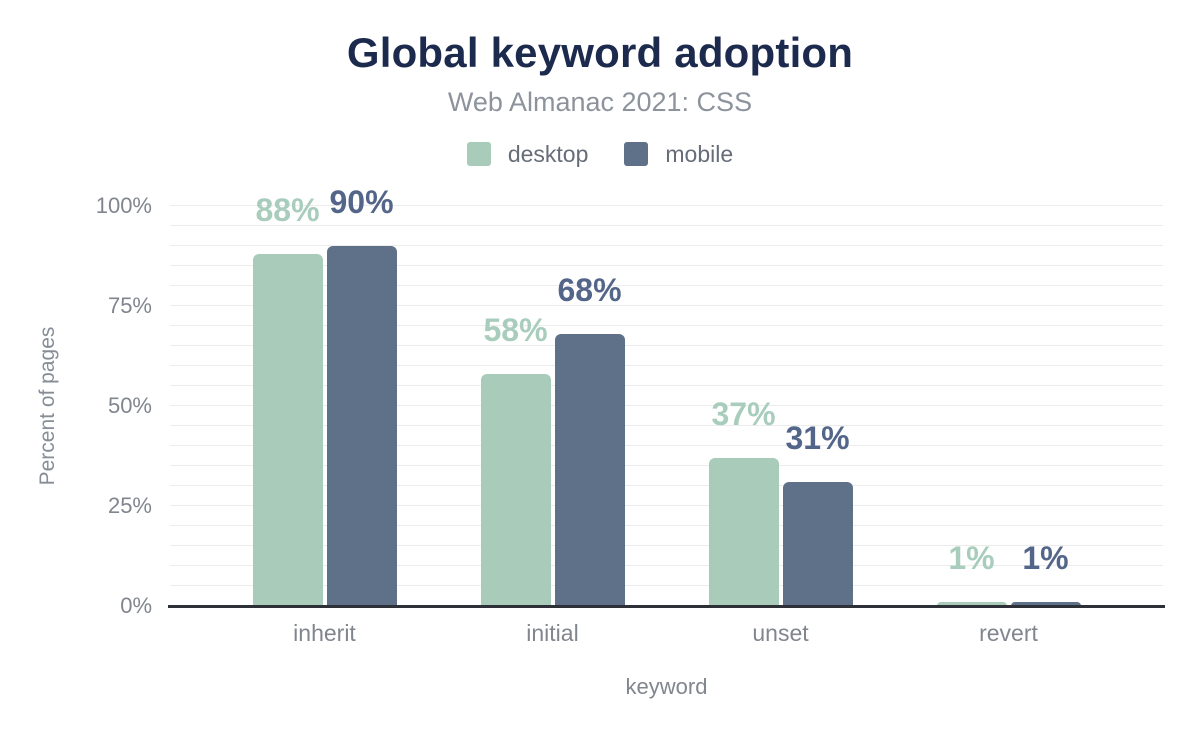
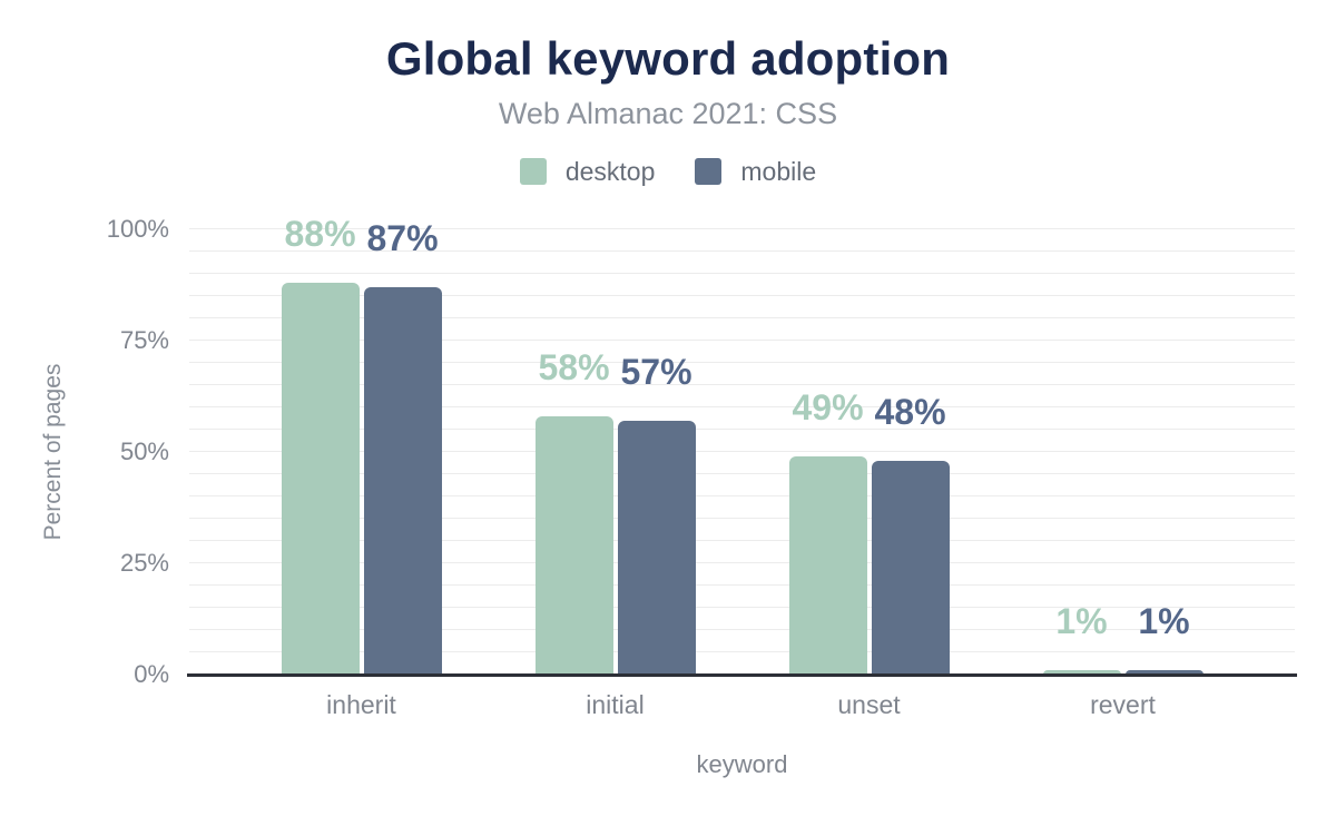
mobile/inherit: 90% -> 87%
mobile/initial: 68% -> 57%
desktop/unset: 37% -> 49%
mobile/unset: 31% -> 48%
